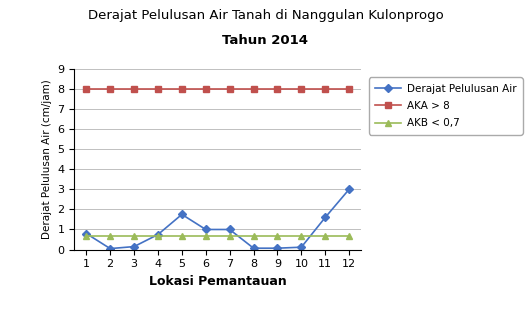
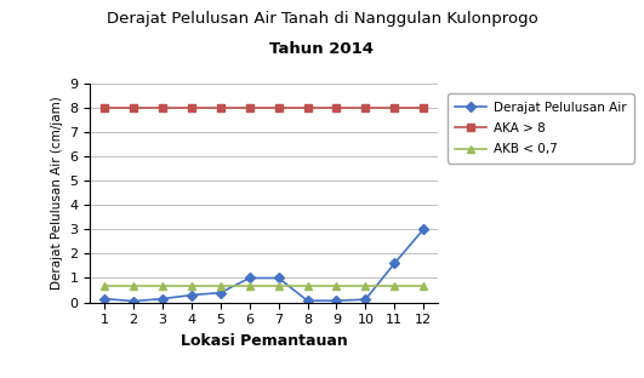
Derajat Pelulusan Air/1: 0.80 -> 0.15
Derajat Pelulusan Air/4: 0.75 -> 0.30
Derajat Pelulusan Air/5: 1.75 -> 0.40
